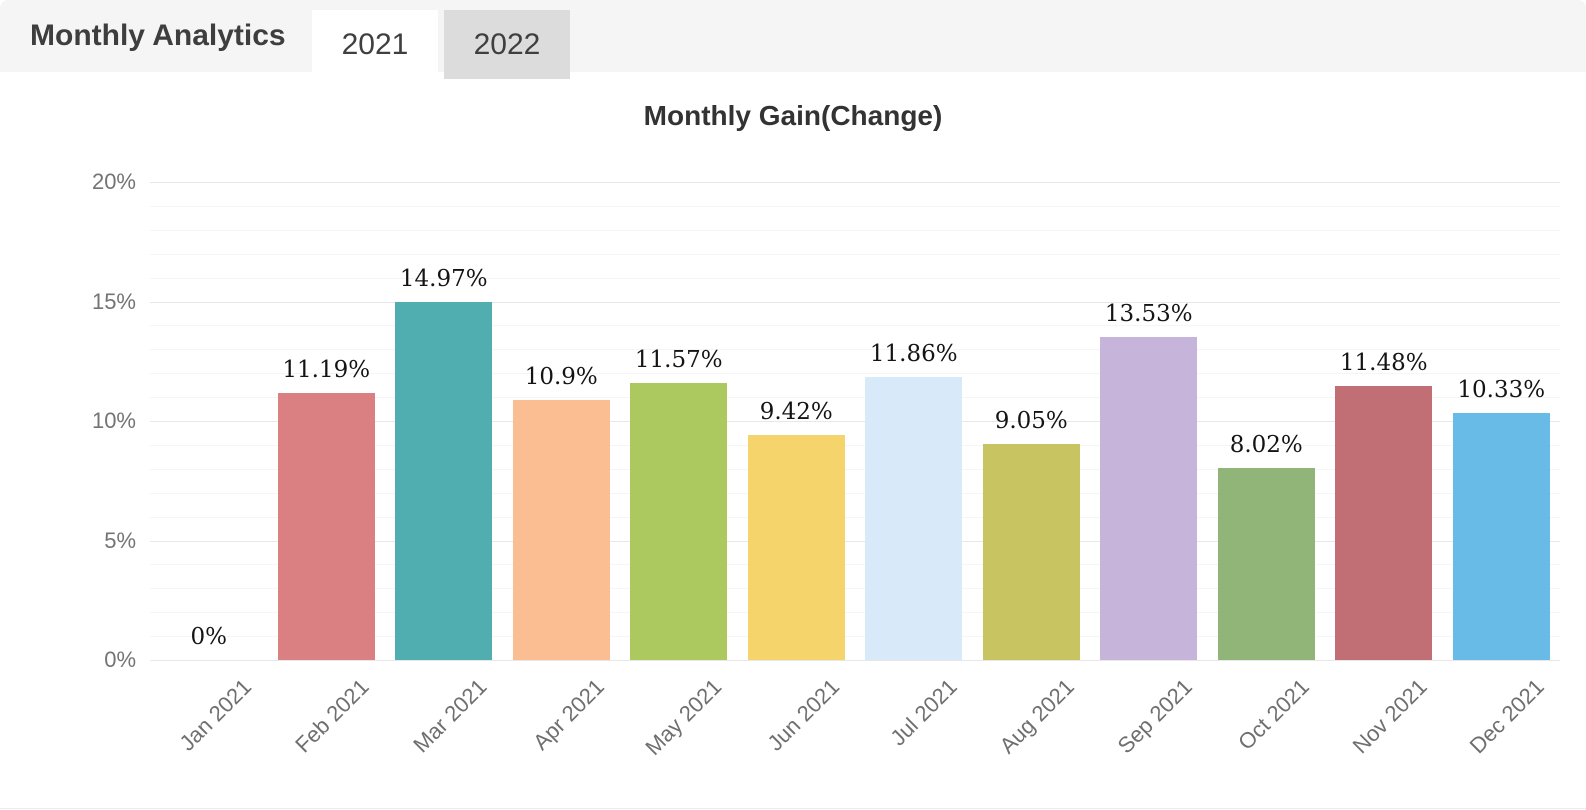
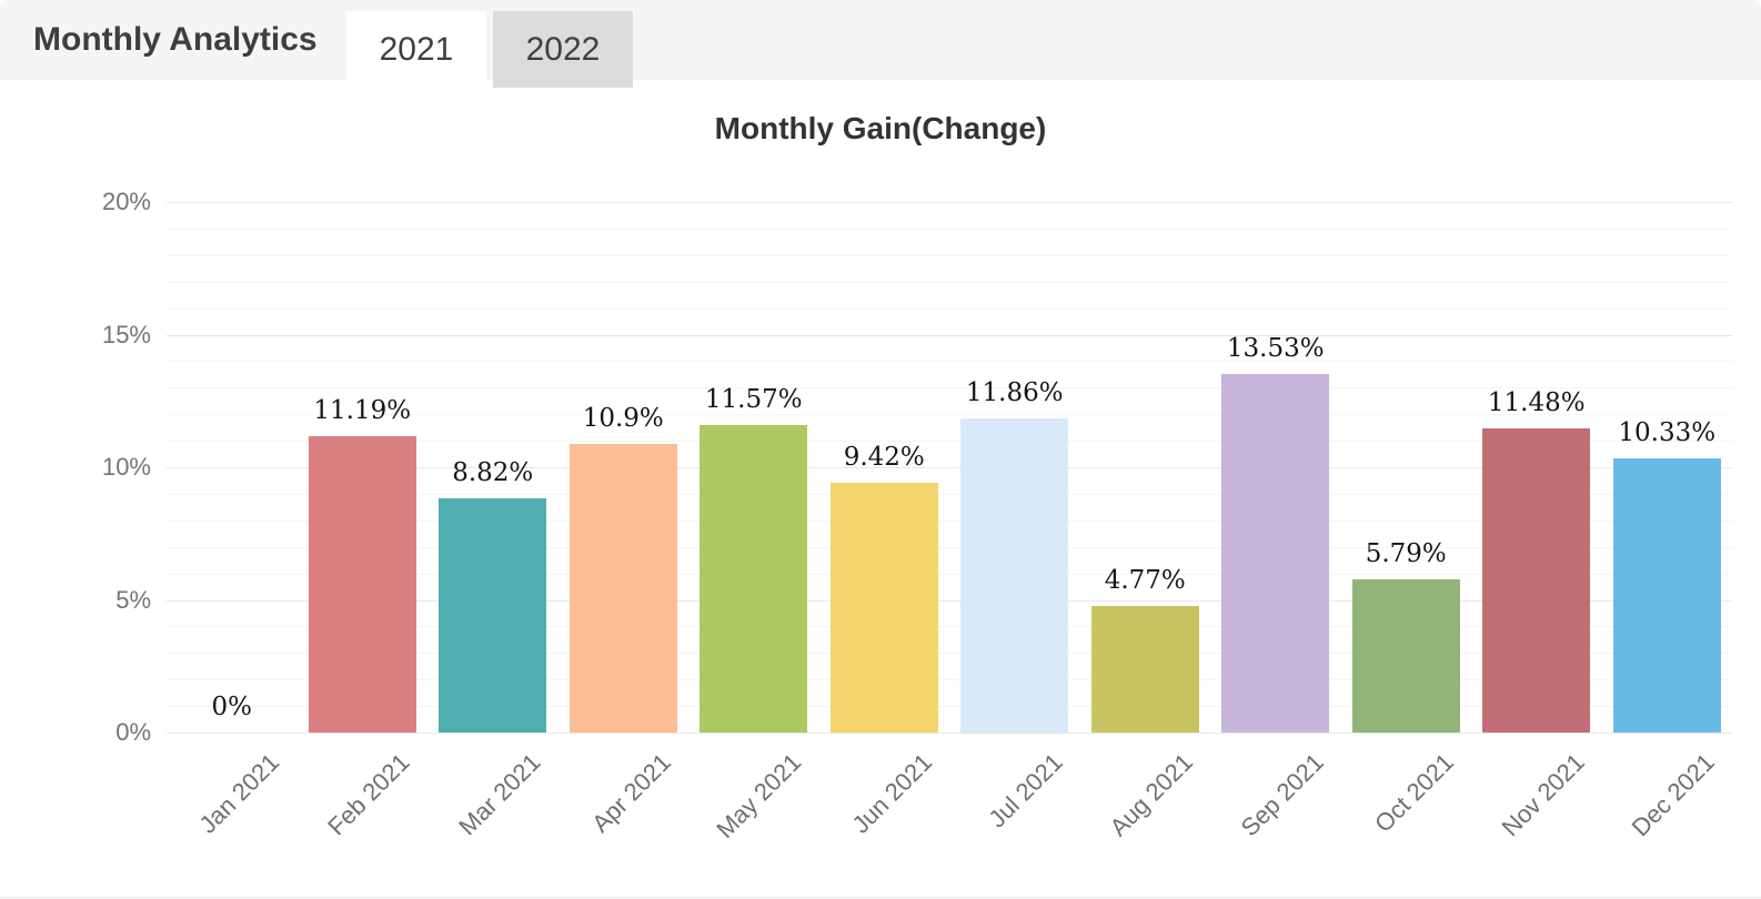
Mar 2021: 14.97% -> 8.82%
Aug 2021: 9.05% -> 4.77%
Oct 2021: 8.02% -> 5.79%
